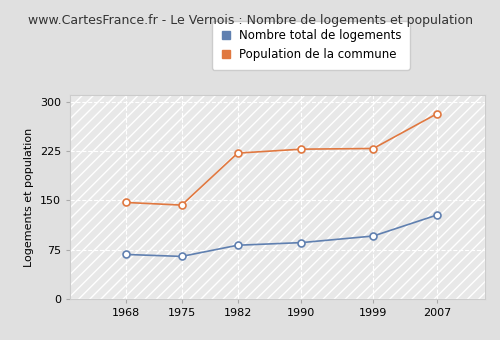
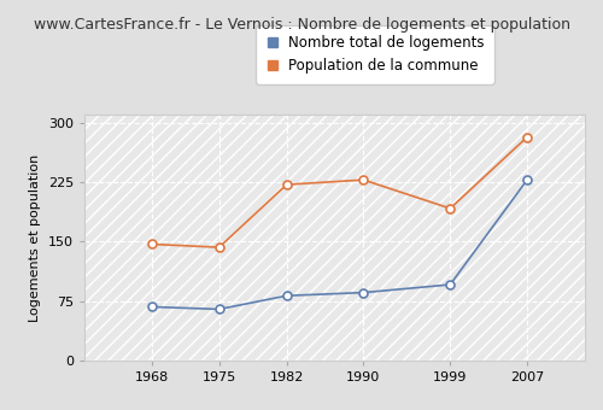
Population de la commune/1999: 229 -> 192
Nombre total de logements/2007: 128 -> 228
